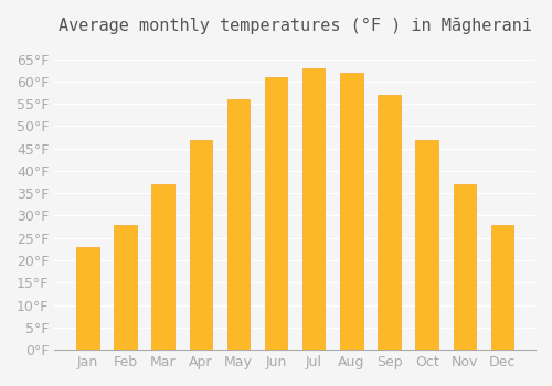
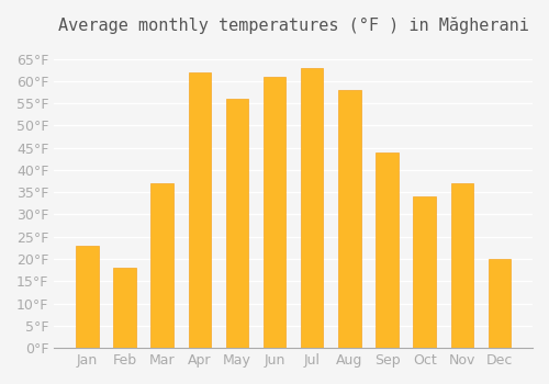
Feb: 28°F -> 18°F
Apr: 47°F -> 62°F
Aug: 62°F -> 58°F
Sep: 57°F -> 44°F
Oct: 47°F -> 34°F
Dec: 28°F -> 20°F
